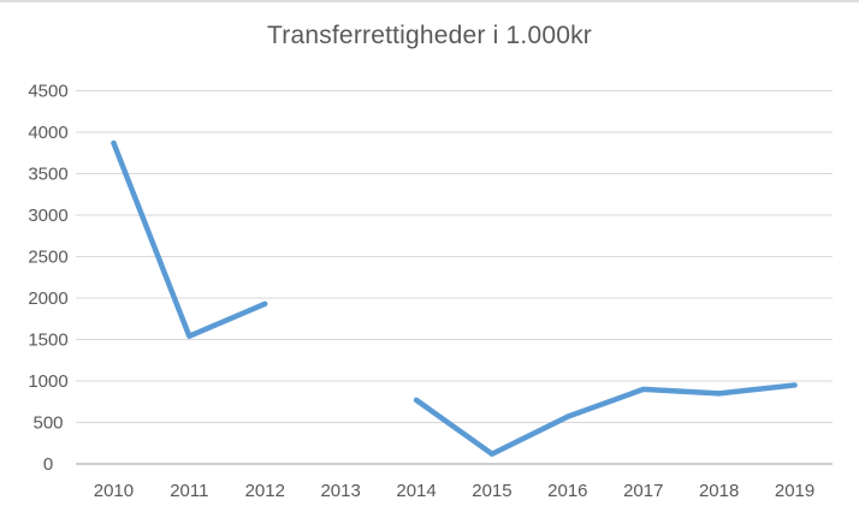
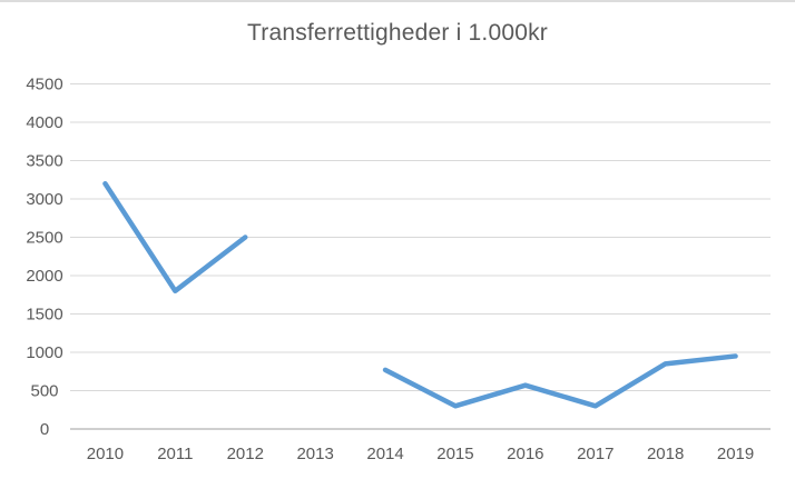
2010: 3900 -> 3200
2011: 1500 -> 1800
2012: 1900 -> 2500
2015: 100 -> 300
2017: 900 -> 300
